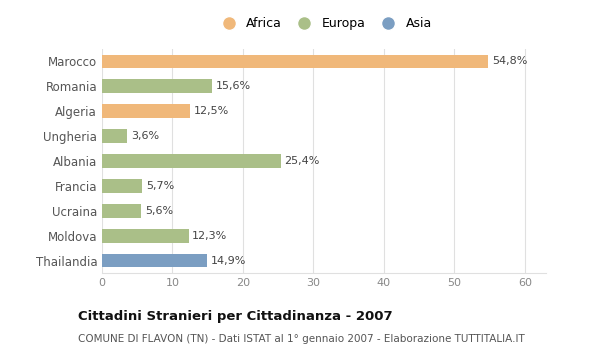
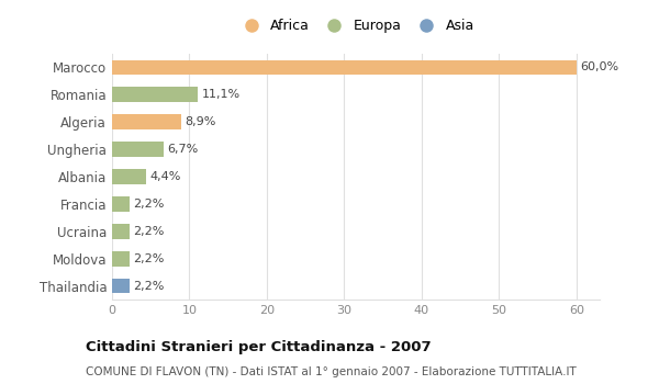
Marocco: 54,8% -> 60,0%
Romania: 15,6% -> 11,1%
Algeria: 12,5% -> 8,9%
Ungheria: 3,6% -> 6,7%
Albania: 25,4% -> 4,4%
Francia: 5,7% -> 2,2%
Ucraina: 5,6% -> 2,2%
Moldova: 12,3% -> 2,2%
Thailandia: 14,9% -> 2,2%
